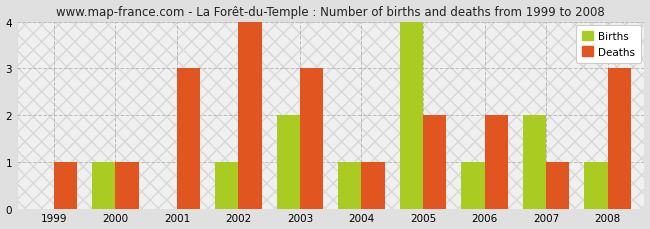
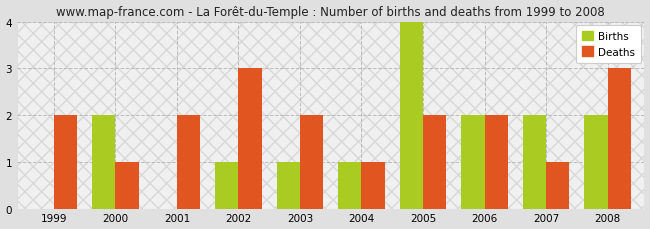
Deaths/1999: 1 -> 2
Births/2000: 1 -> 2
Deaths/2001: 3 -> 2
Deaths/2002: 4 -> 3
Births/2003: 2 -> 1
Deaths/2003: 3 -> 2
Births/2006: 1 -> 2
Births/2008: 1 -> 2
